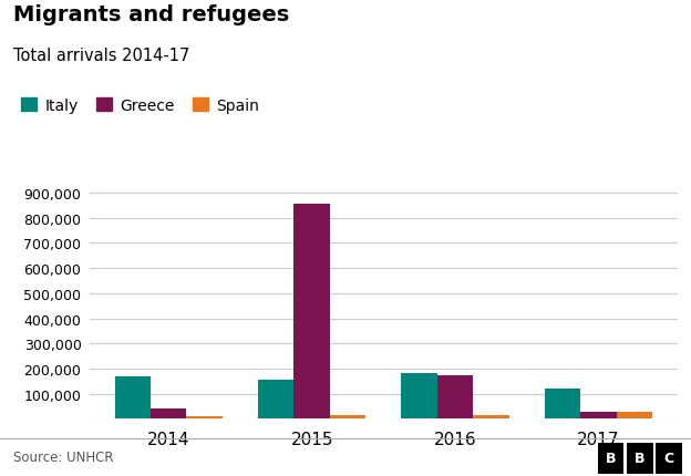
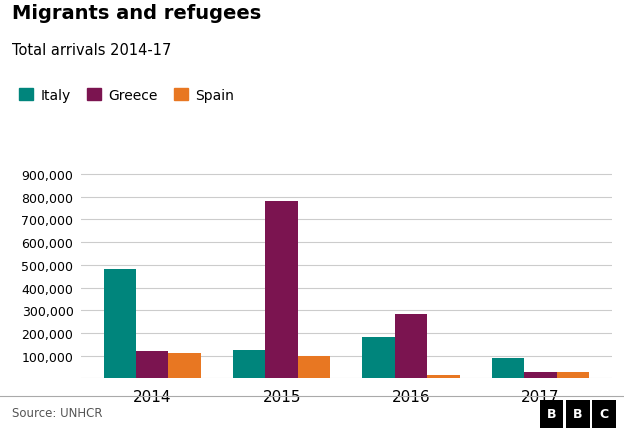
Italy/2014: 170,000 -> 480,000
Greece/2014: 41,000 -> 120,000
Spain/2014: 10,000 -> 110,000
Italy/2015: 154,000 -> 125,000
Greece/2015: 857,000 -> 780,000
Spain/2015: 15,000 -> 100,000
Greece/2016: 173,000 -> 285,000
Italy/2017: 119,000 -> 90,000
